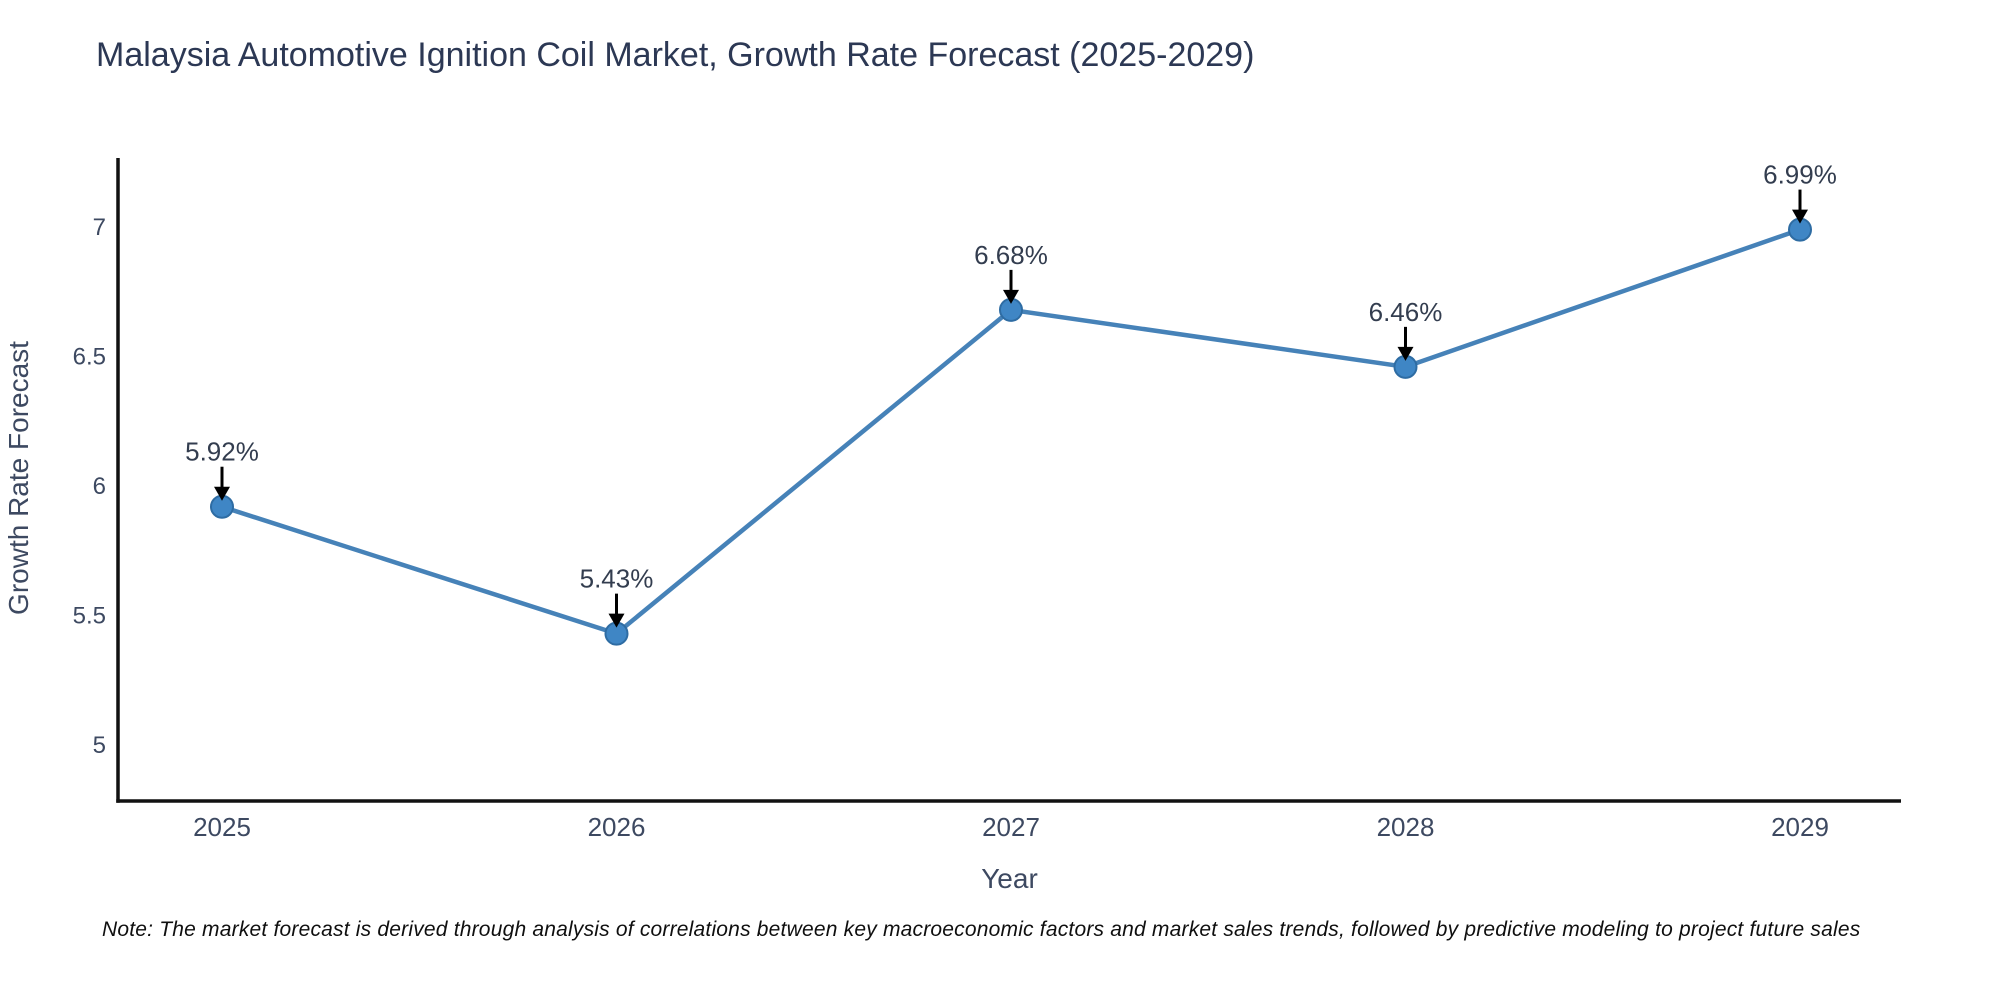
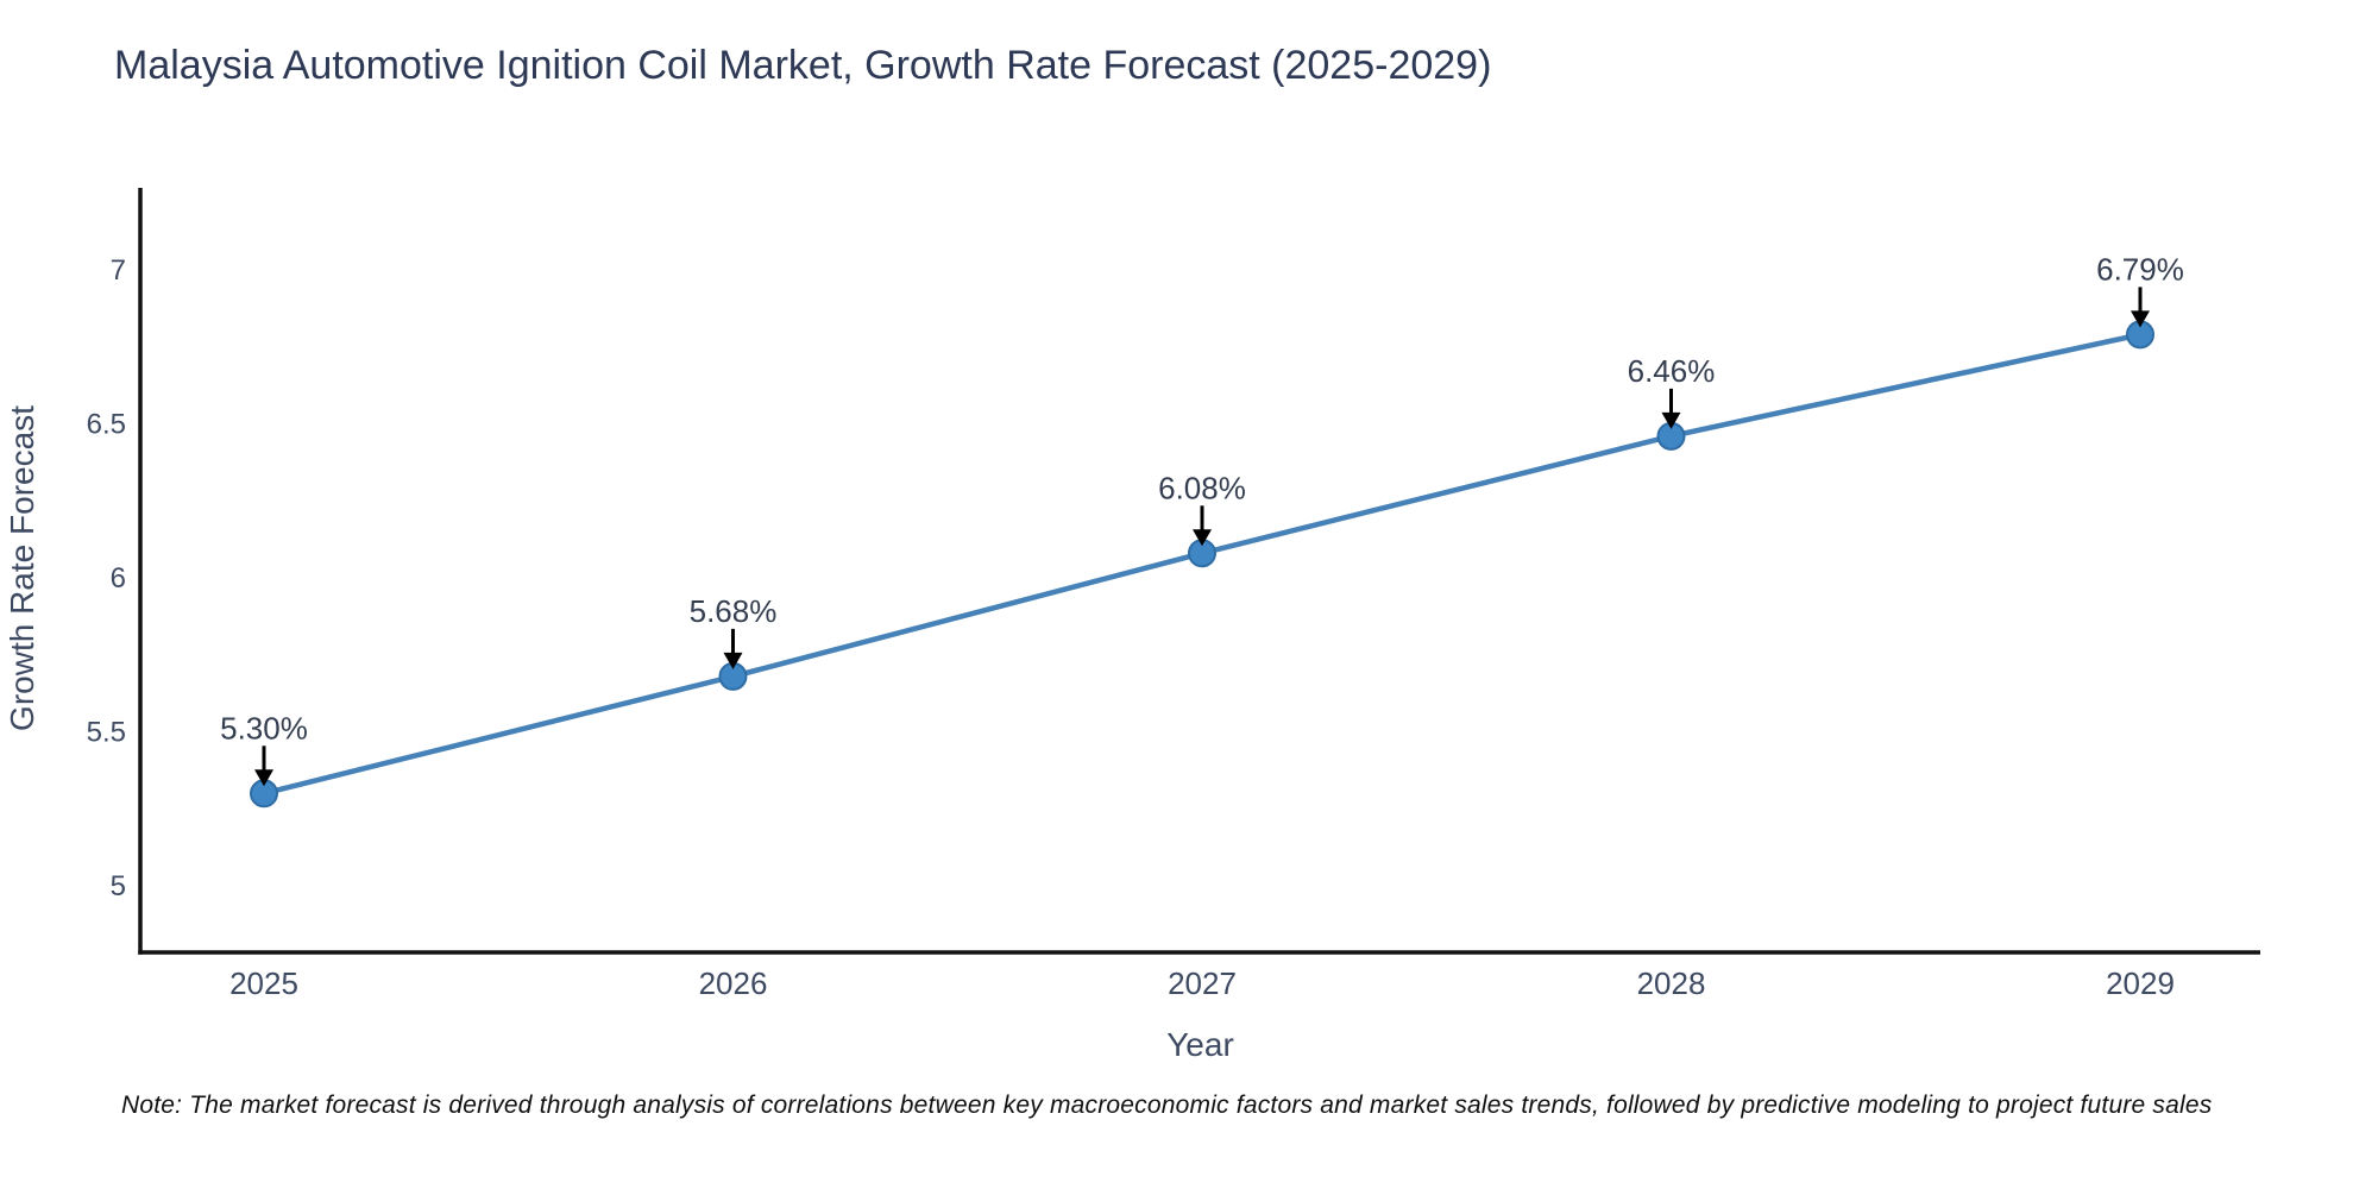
2025: 5.92% -> 5.30%
2026: 5.43% -> 5.68%
2027: 6.68% -> 6.08%
2029: 6.99% -> 6.79%
